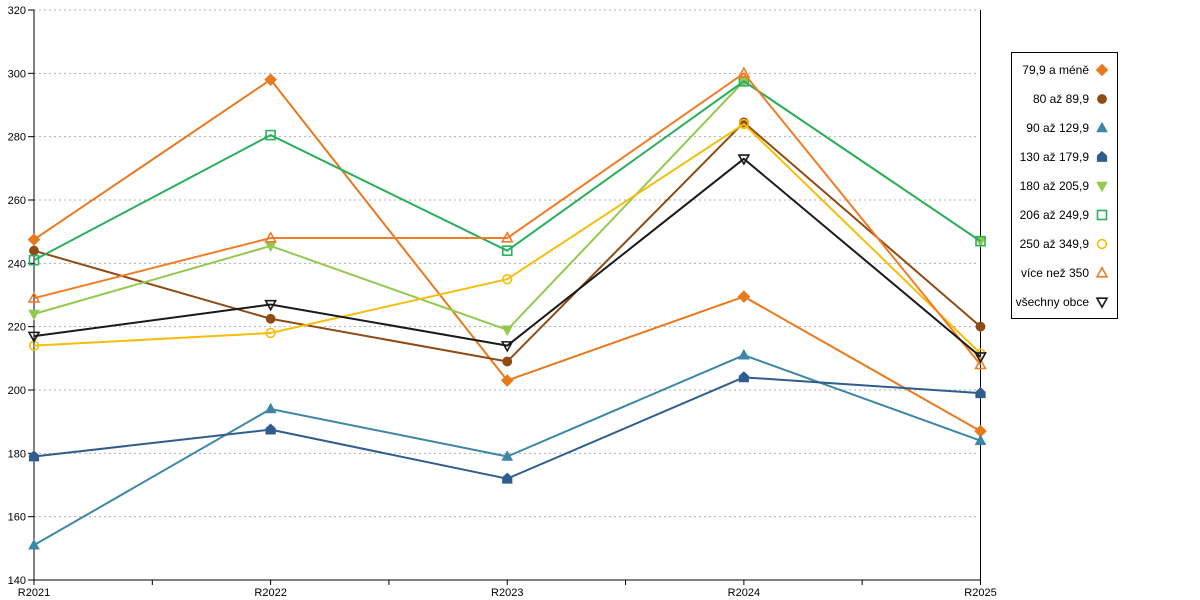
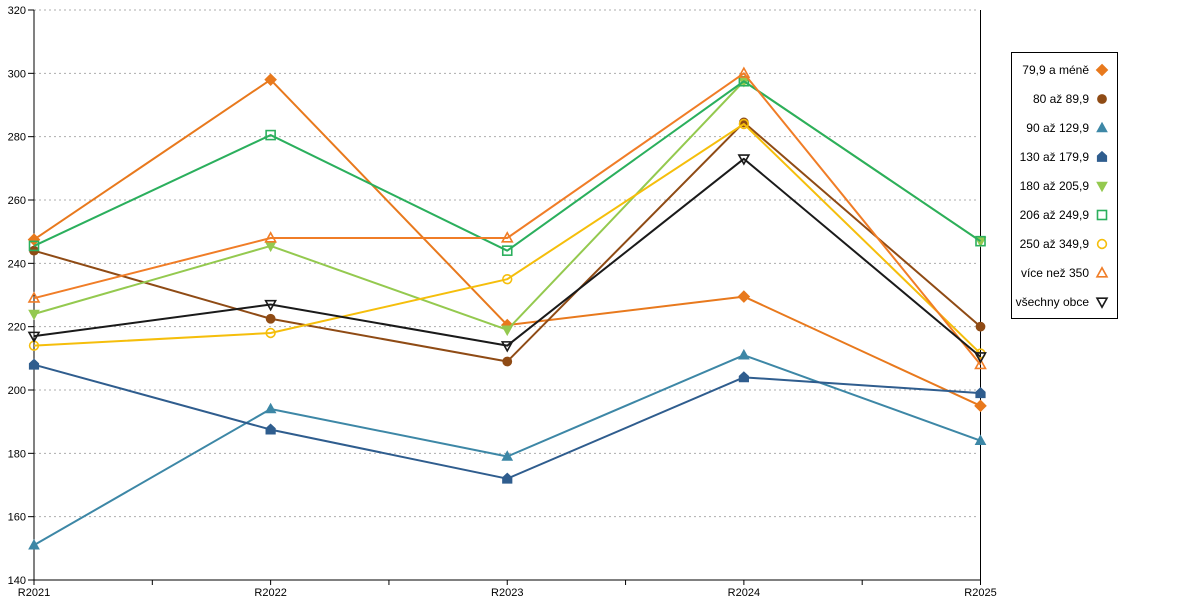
130 až 179,9/R2021: 179 -> 208
206 až 249,9/R2021: 241 -> 246
79,9 a méně/R2023: 203 -> 220
79,9 a méně/R2025: 187 -> 195
